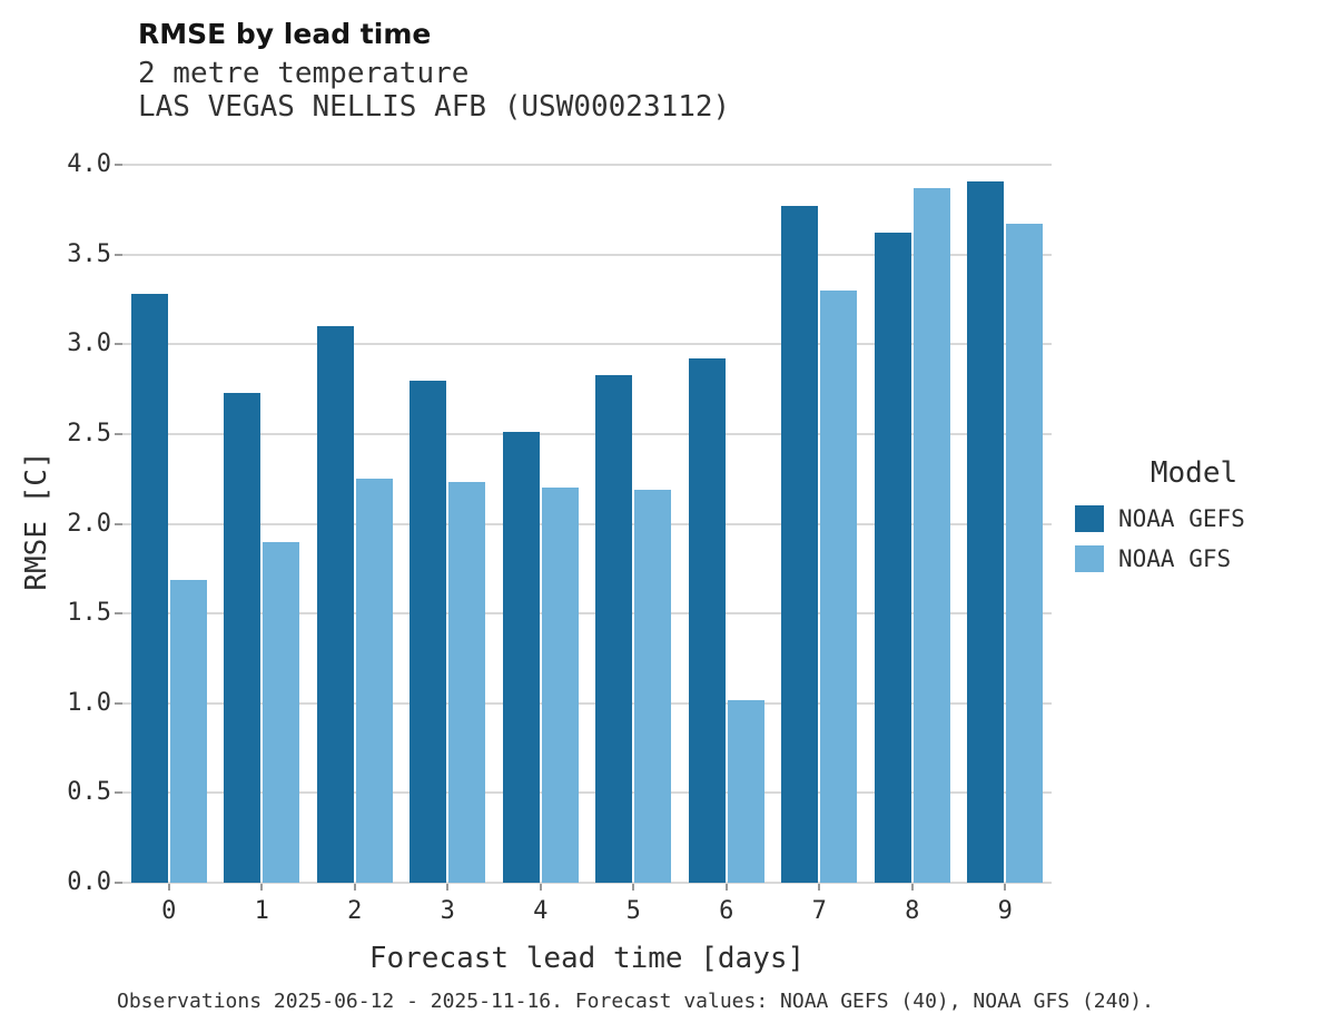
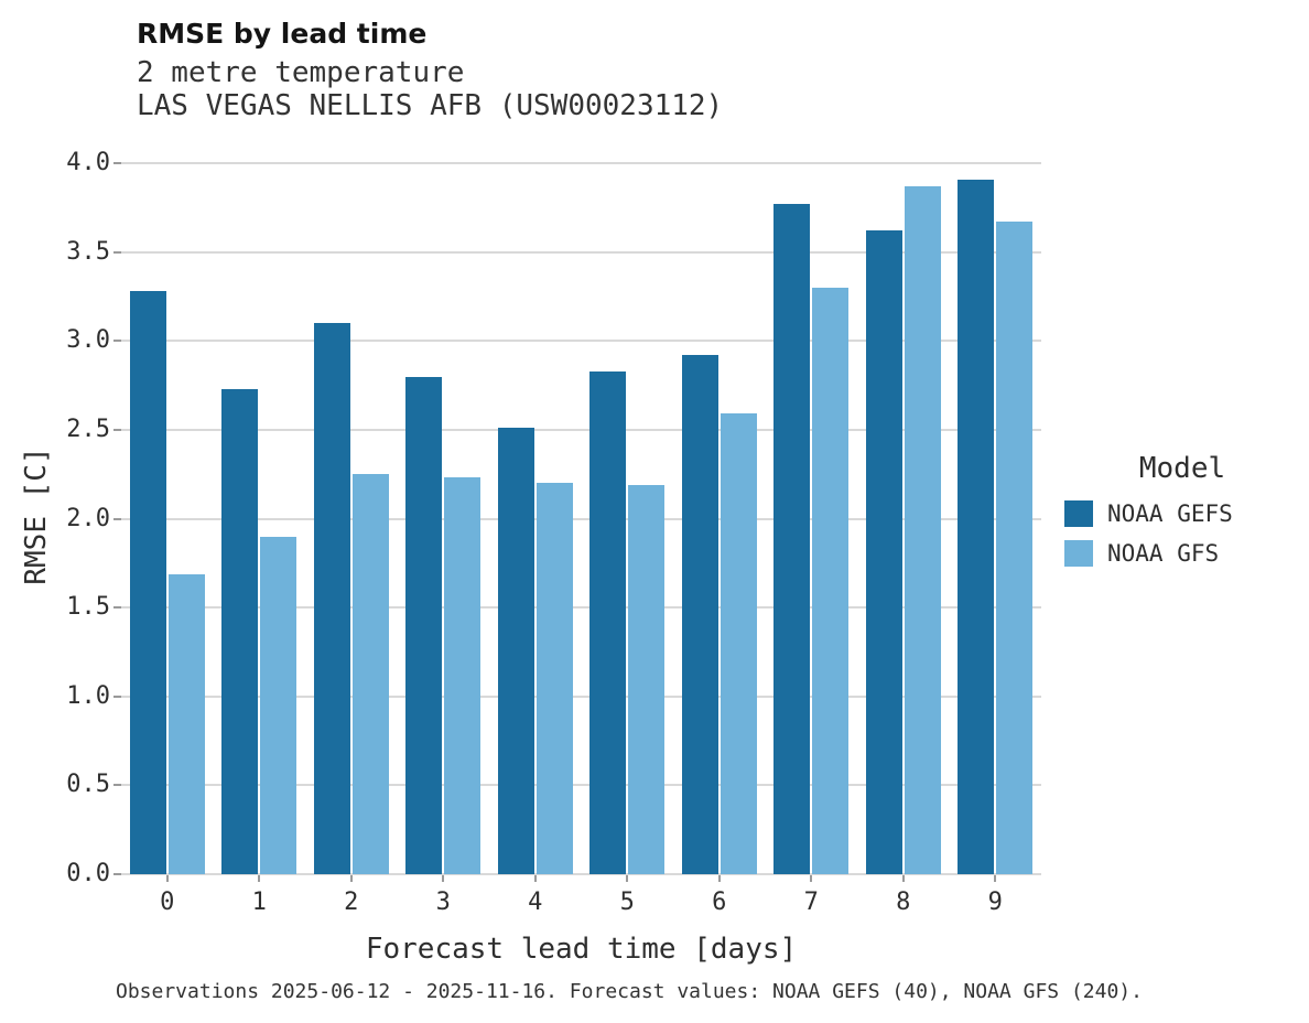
NOAA GFS/6: 1.02 -> 2.59
